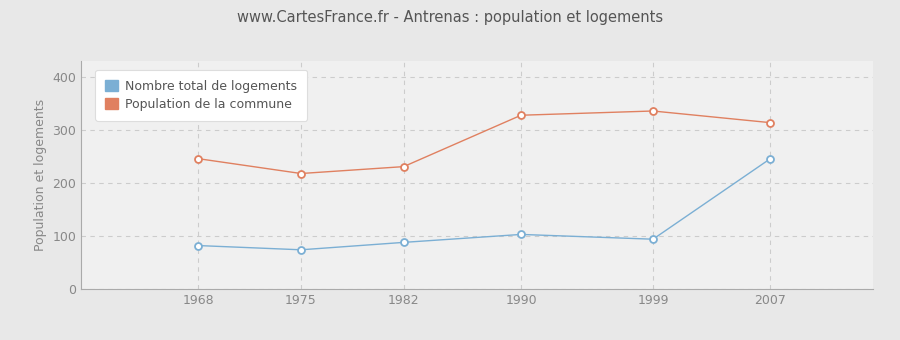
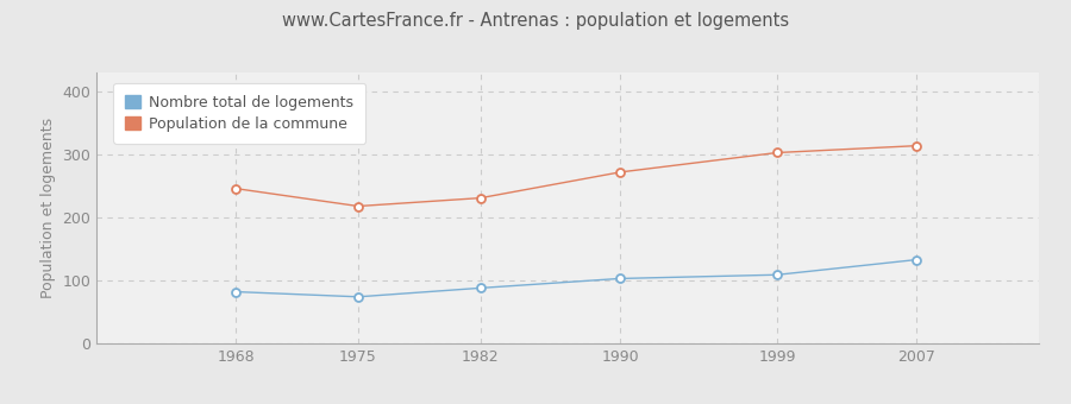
Population de la commune/1990: 328 -> 272
Nombre total de logements/1999: 94 -> 109
Population de la commune/1999: 336 -> 303
Nombre total de logements/2007: 246 -> 133
